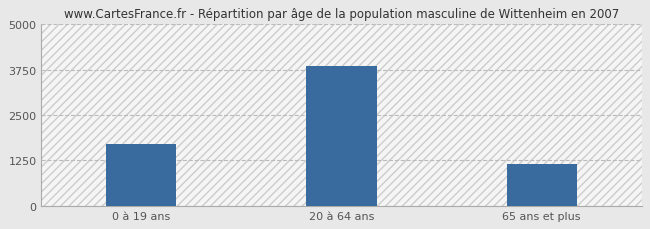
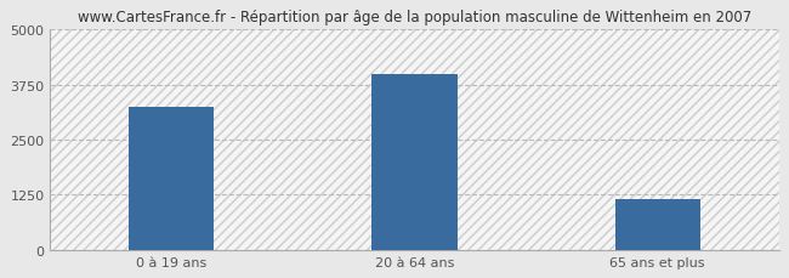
0 à 19 ans: 1700 -> 3250
20 à 64 ans: 3850 -> 4000
